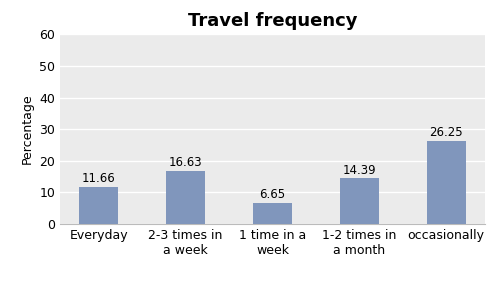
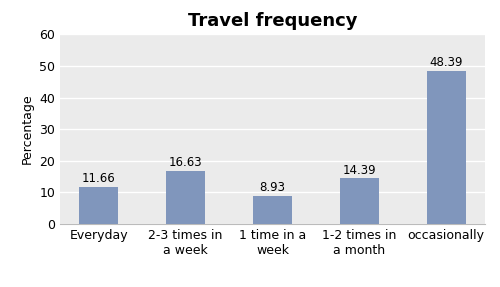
1 time in a week: 6.65 -> 8.93
occasionally: 26.25 -> 48.39
